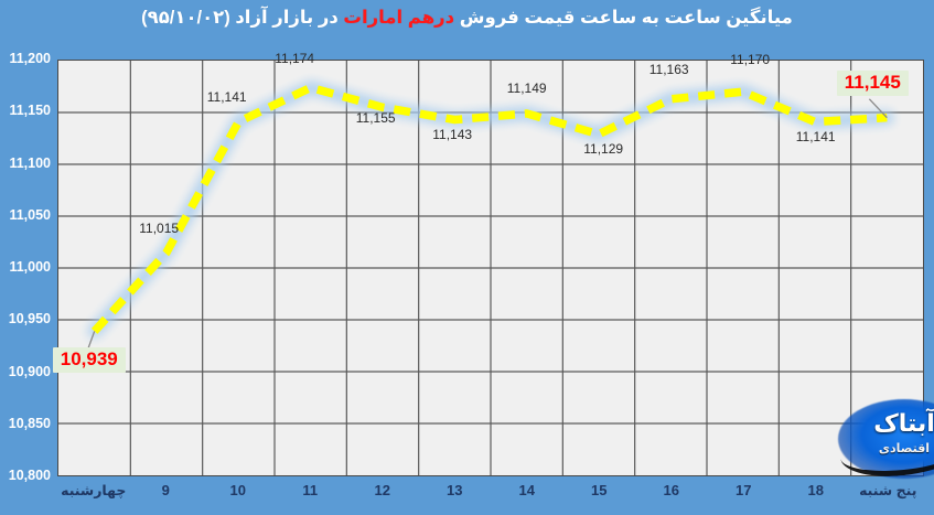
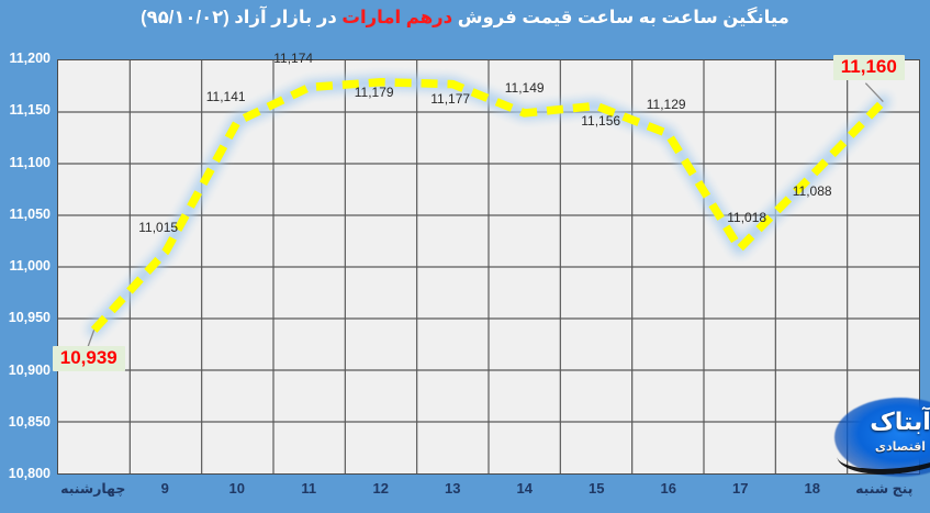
12: 11,155 -> 11,179
13: 11,143 -> 11,177
15: 11,129 -> 11,156
16: 11,163 -> 11,129
17: 11,170 -> 11,018
18: 11,141 -> 11,088
پنج شنبه: 11,145 -> 11,160
